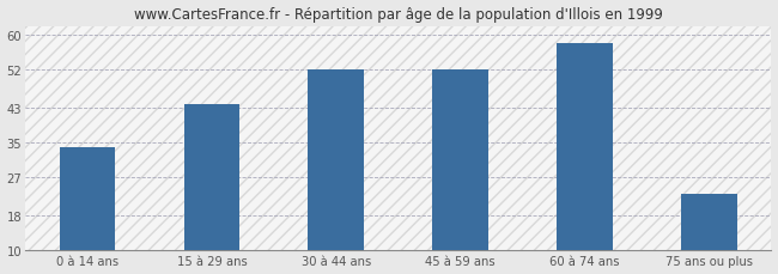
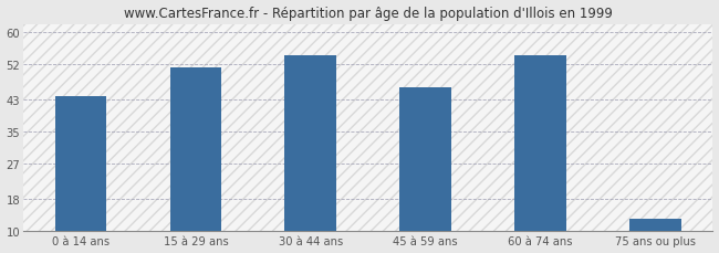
0 à 14 ans: 34 -> 44
15 à 29 ans: 44 -> 51
30 à 44 ans: 52 -> 54
45 à 59 ans: 52 -> 46
60 à 74 ans: 58 -> 54
75 ans ou plus: 23 -> 13
